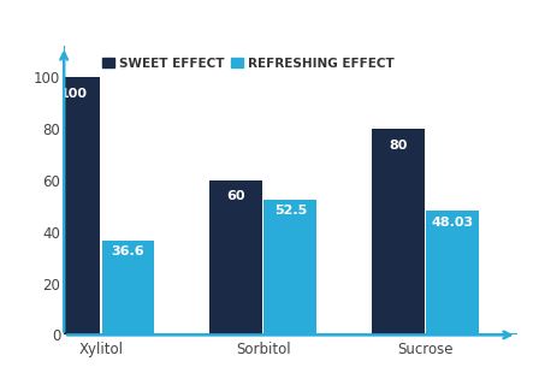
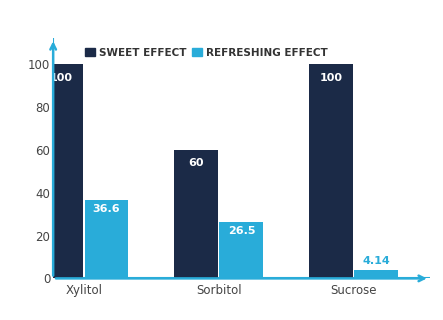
REFRESHING EFFECT/Sorbitol: 52.5 -> 26.5
SWEET EFFECT/Sucrose: 80 -> 100
REFRESHING EFFECT/Sucrose: 48.03 -> 4.14
